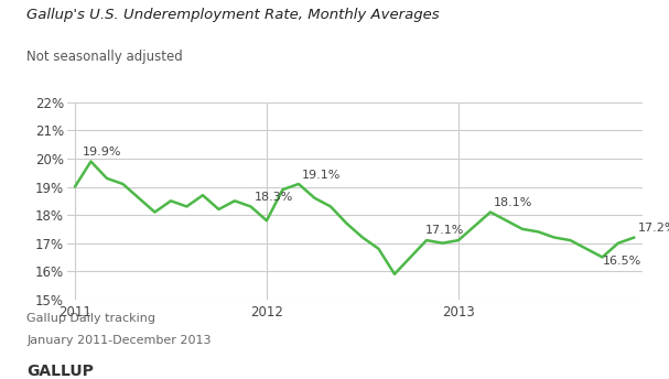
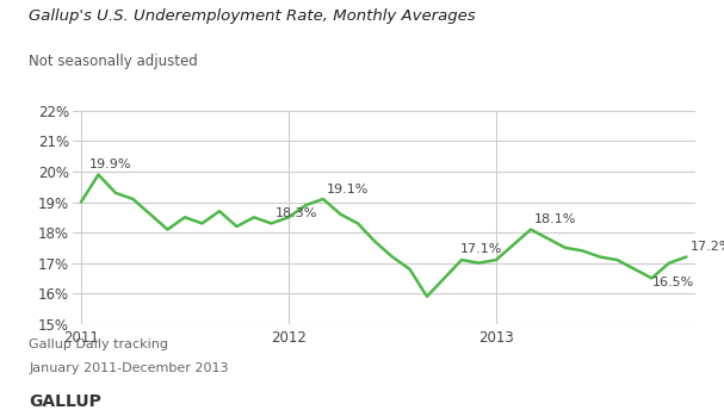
2012: 17.8% -> 18.5%
